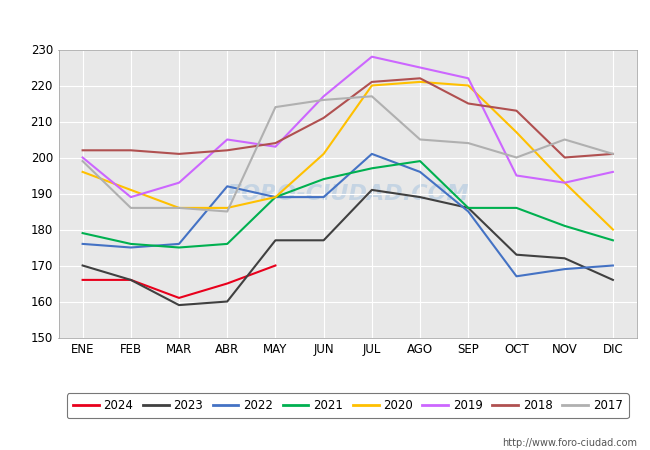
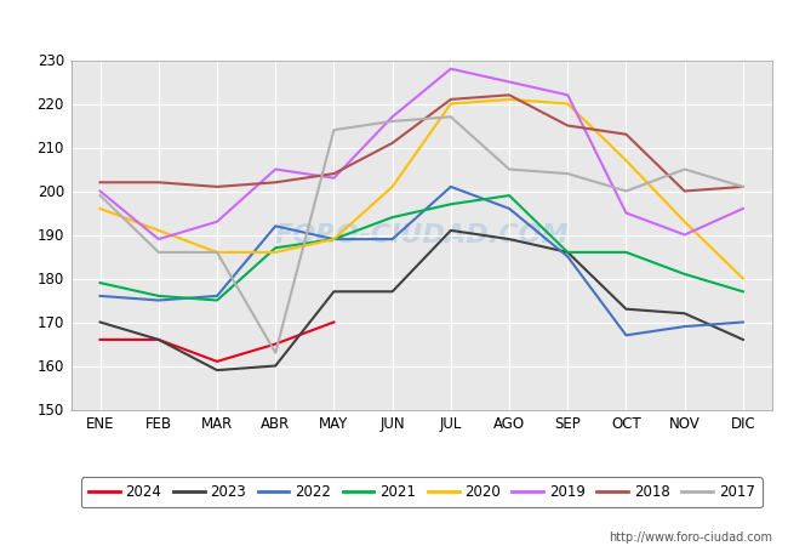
2021/ABR: 176 -> 187
2017/ABR: 185 -> 163
2019/NOV: 193 -> 190
